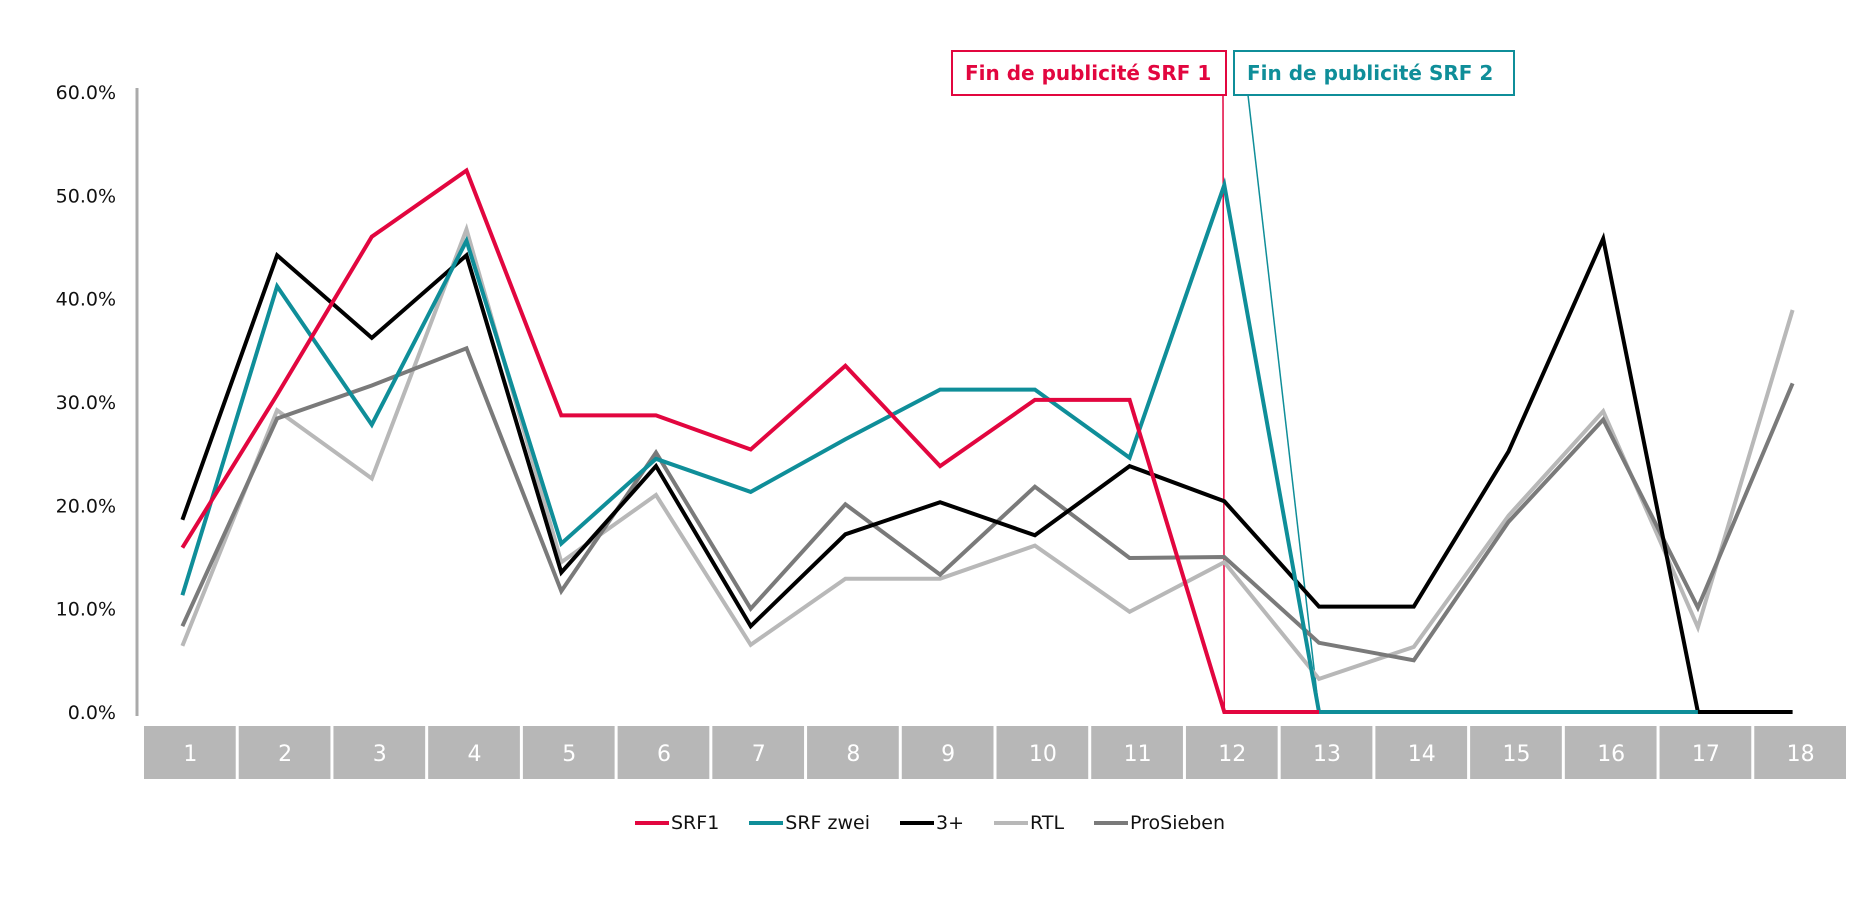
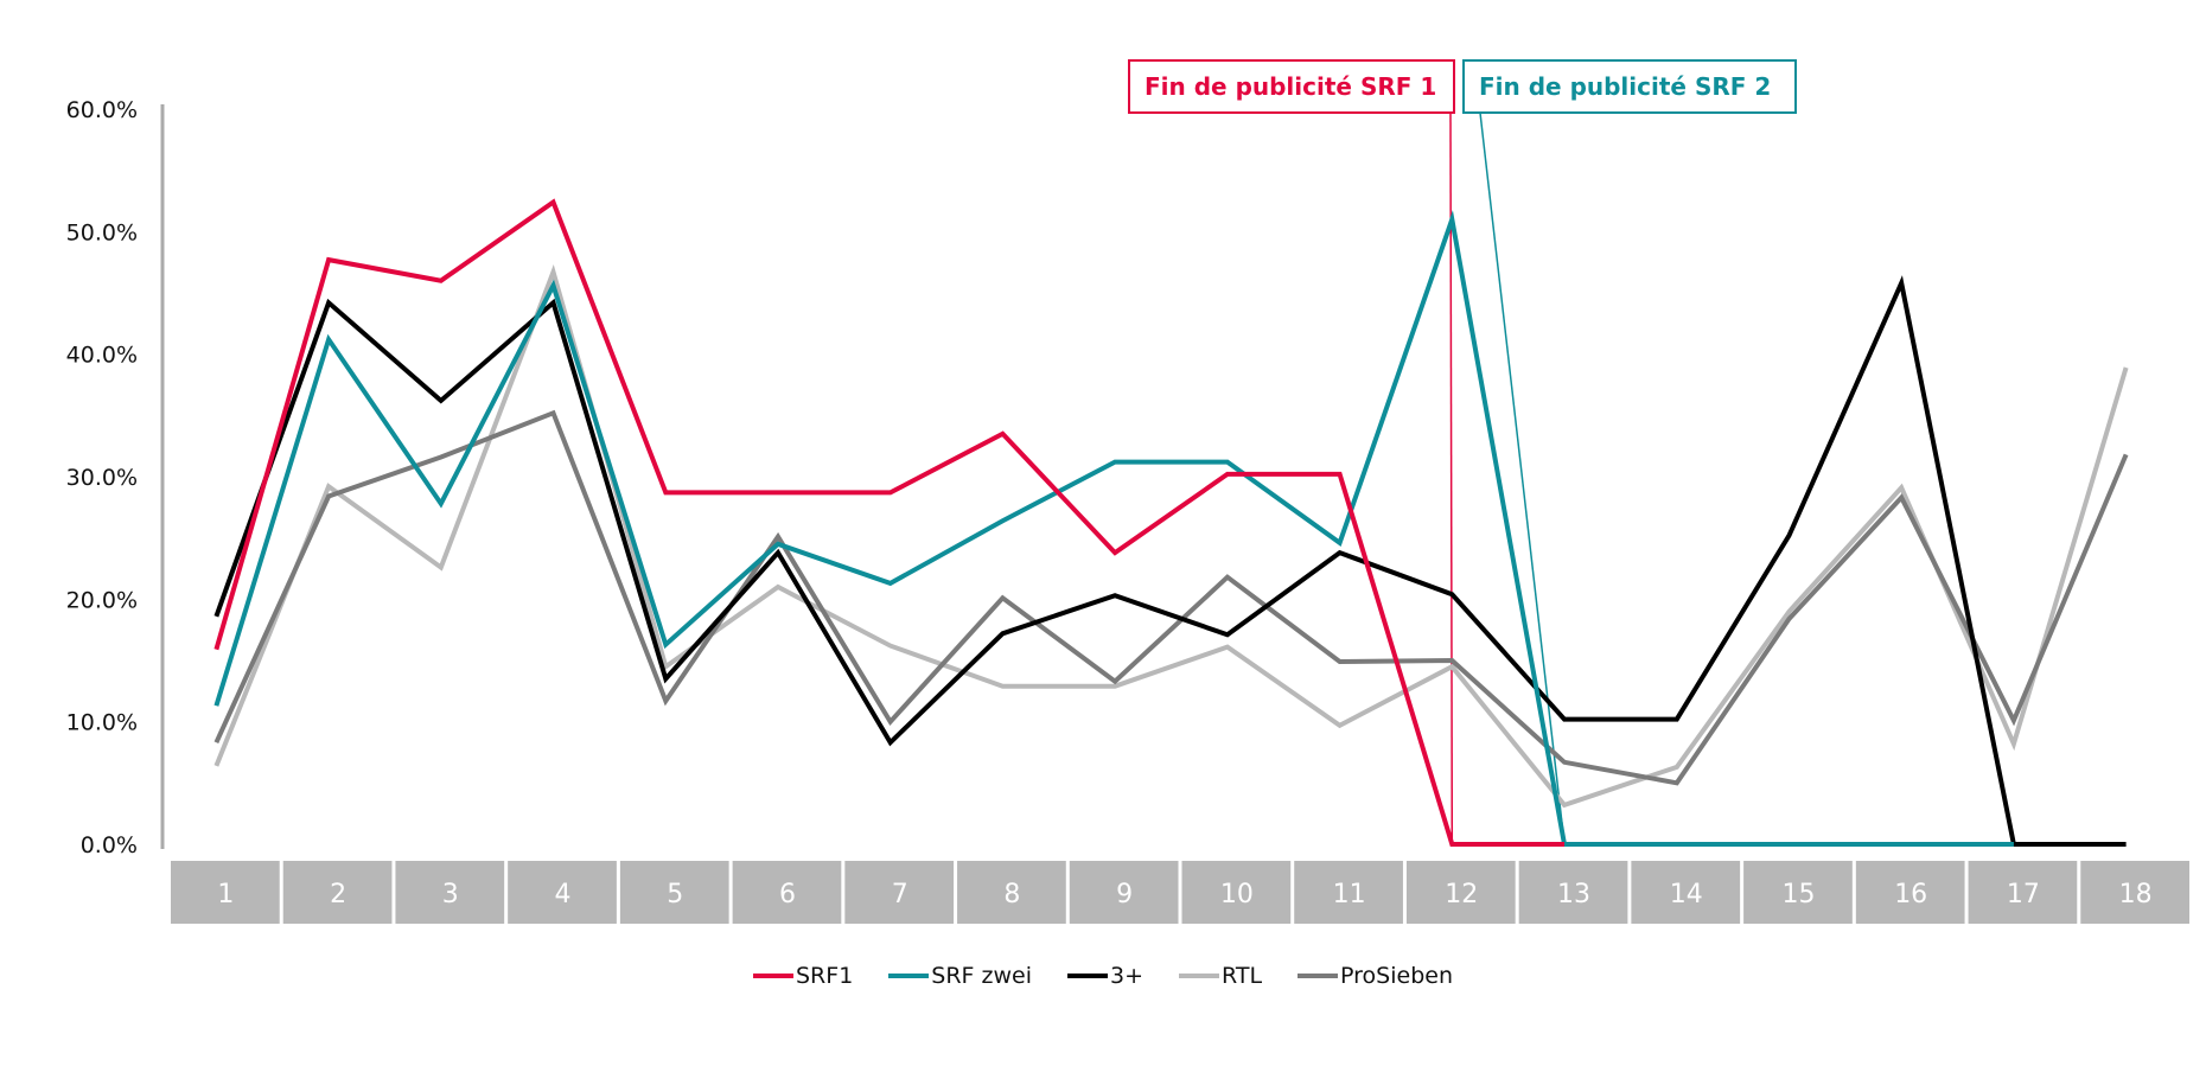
SRF1/2: 30.7% -> 47.7%
SRF1/7: 25.4% -> 28.7%
RTL/7: 6.5% -> 16.2%
